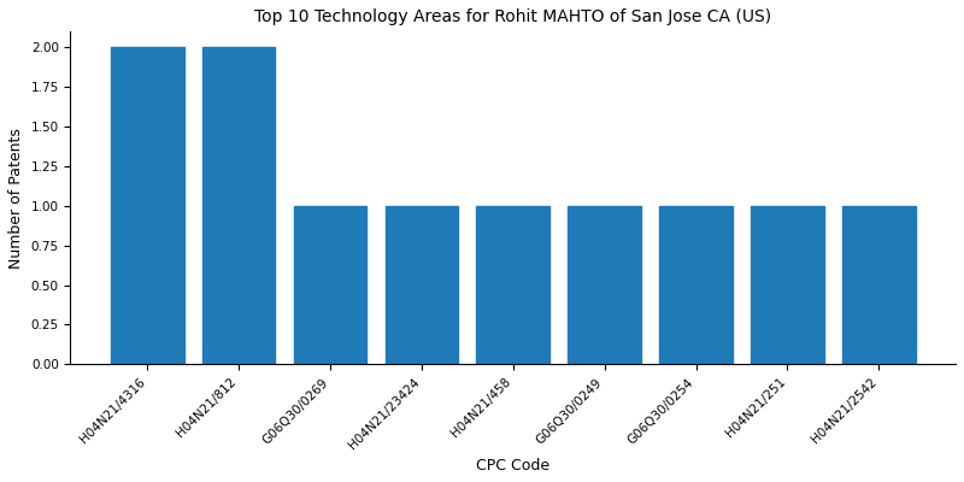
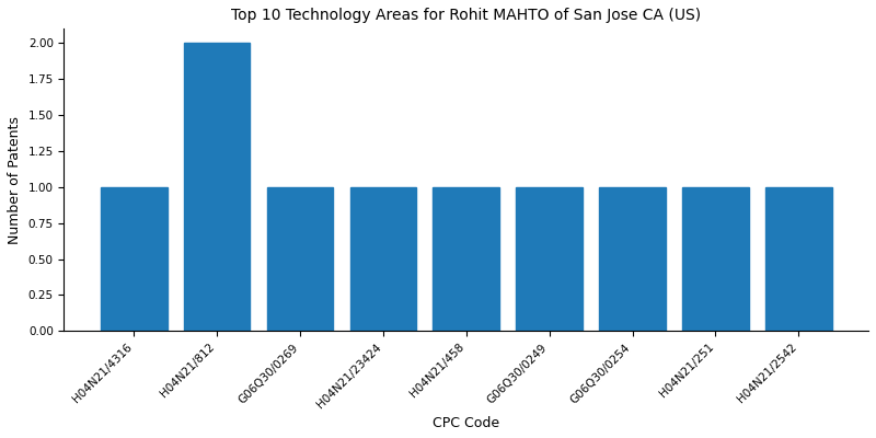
H04N21/4316: 2 -> 1
